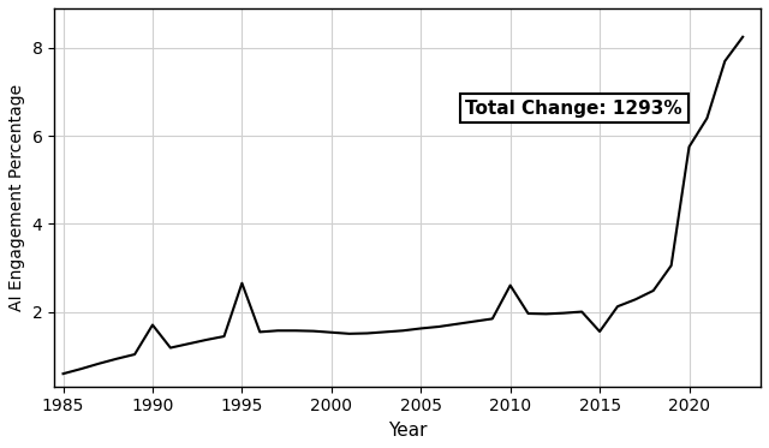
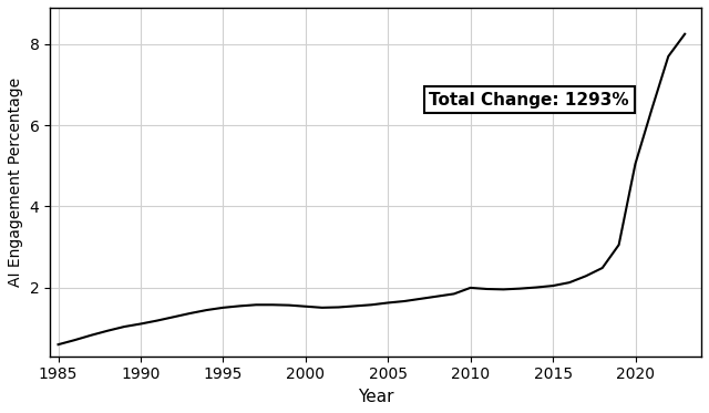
1990: 1.70 -> 1.10
1995: 2.65 -> 1.50
2010: 2.60 -> 1.99
2015: 1.55 -> 2.04
2020: 5.75 -> 5.05
